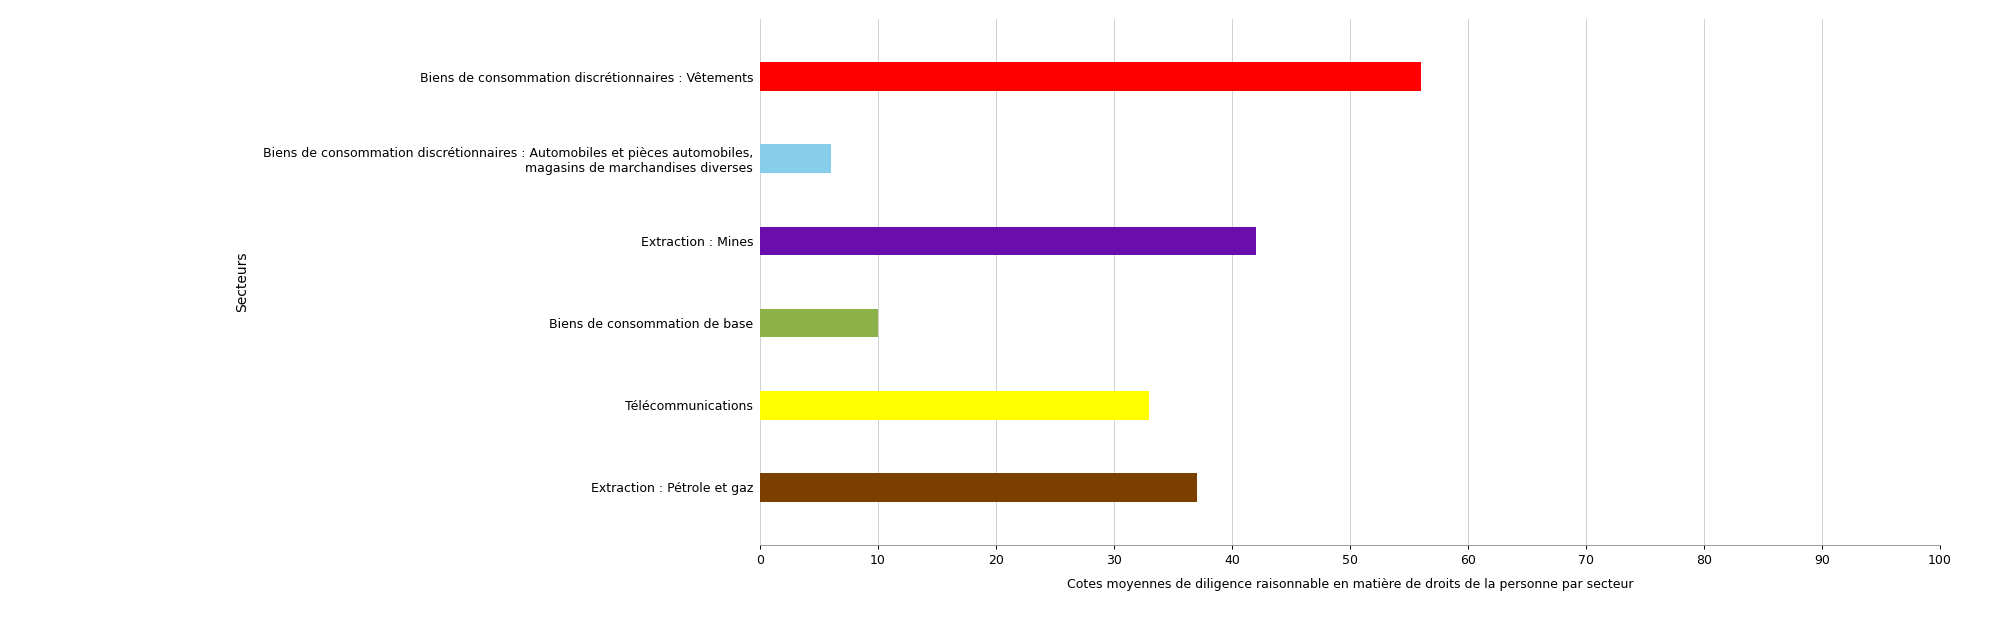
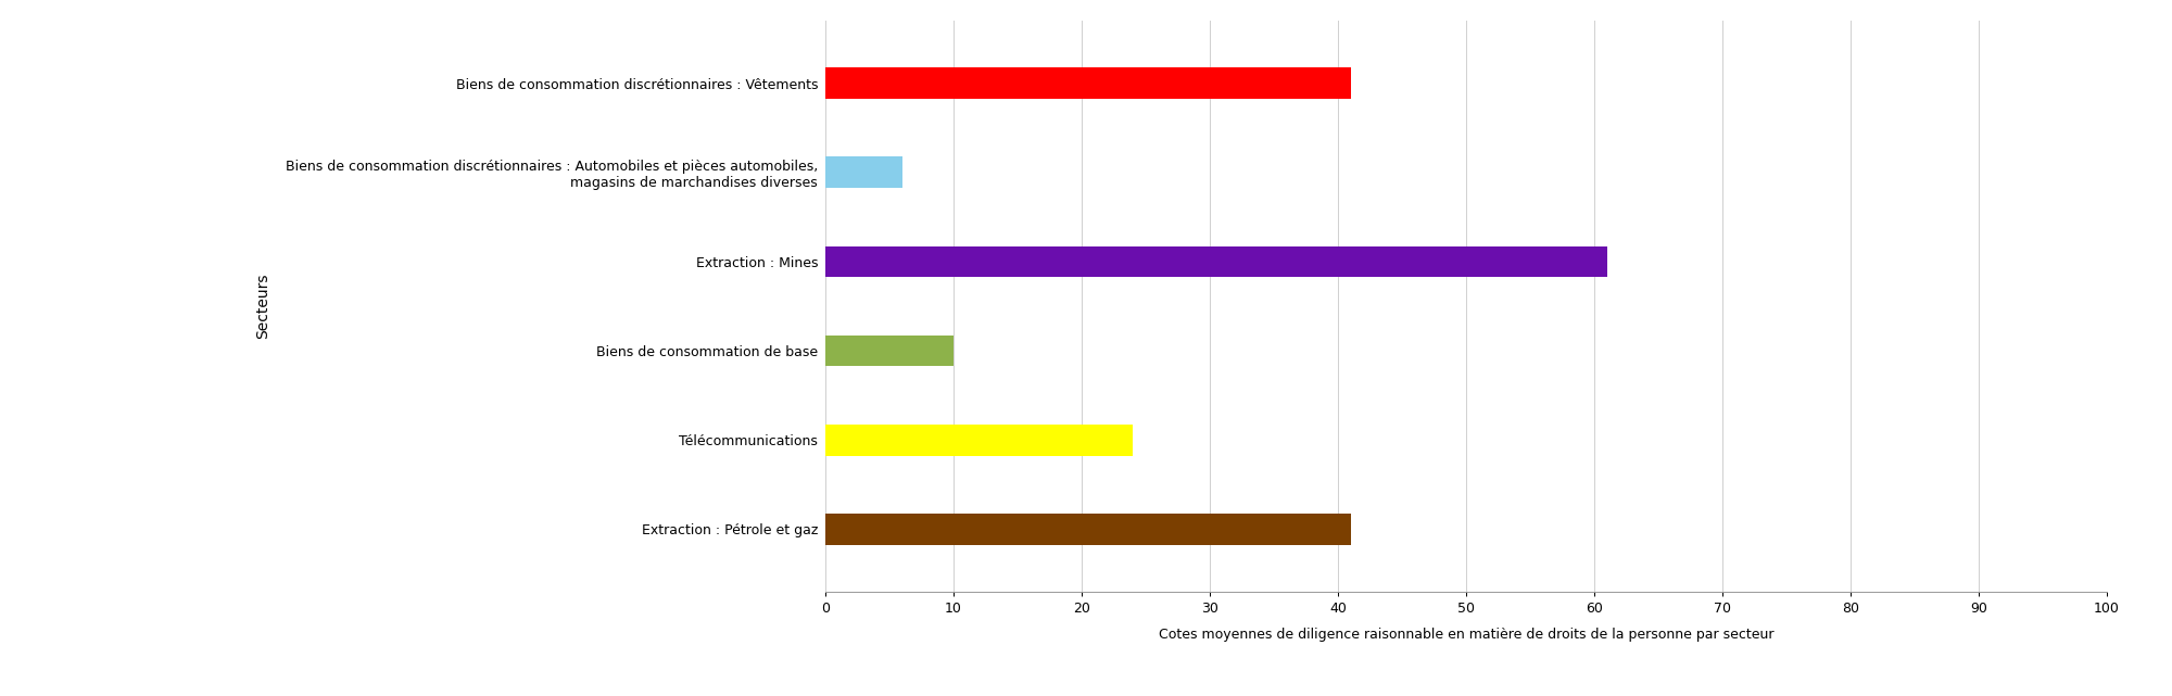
Biens de consommation discrétionnaires : Vêtements: 56 -> 41
Extraction : Mines: 42 -> 61
Télécommunications: 33 -> 24
Extraction : Pétrole et gaz: 37 -> 41
